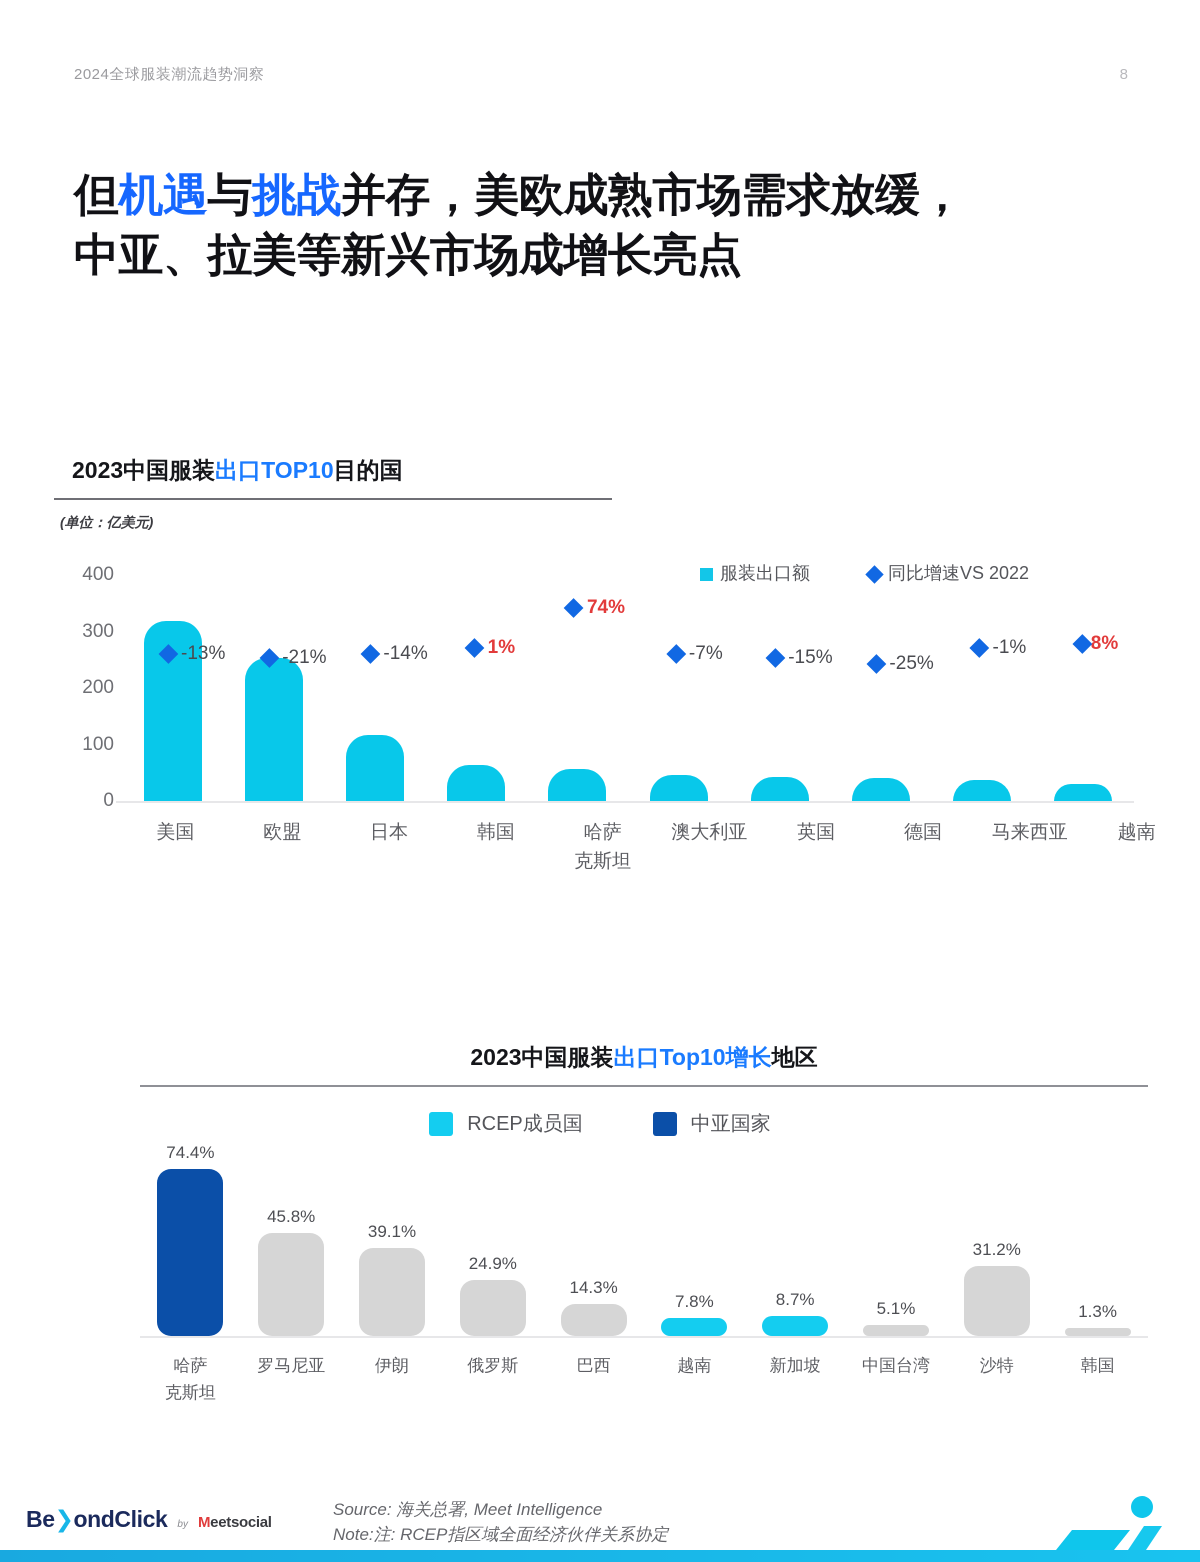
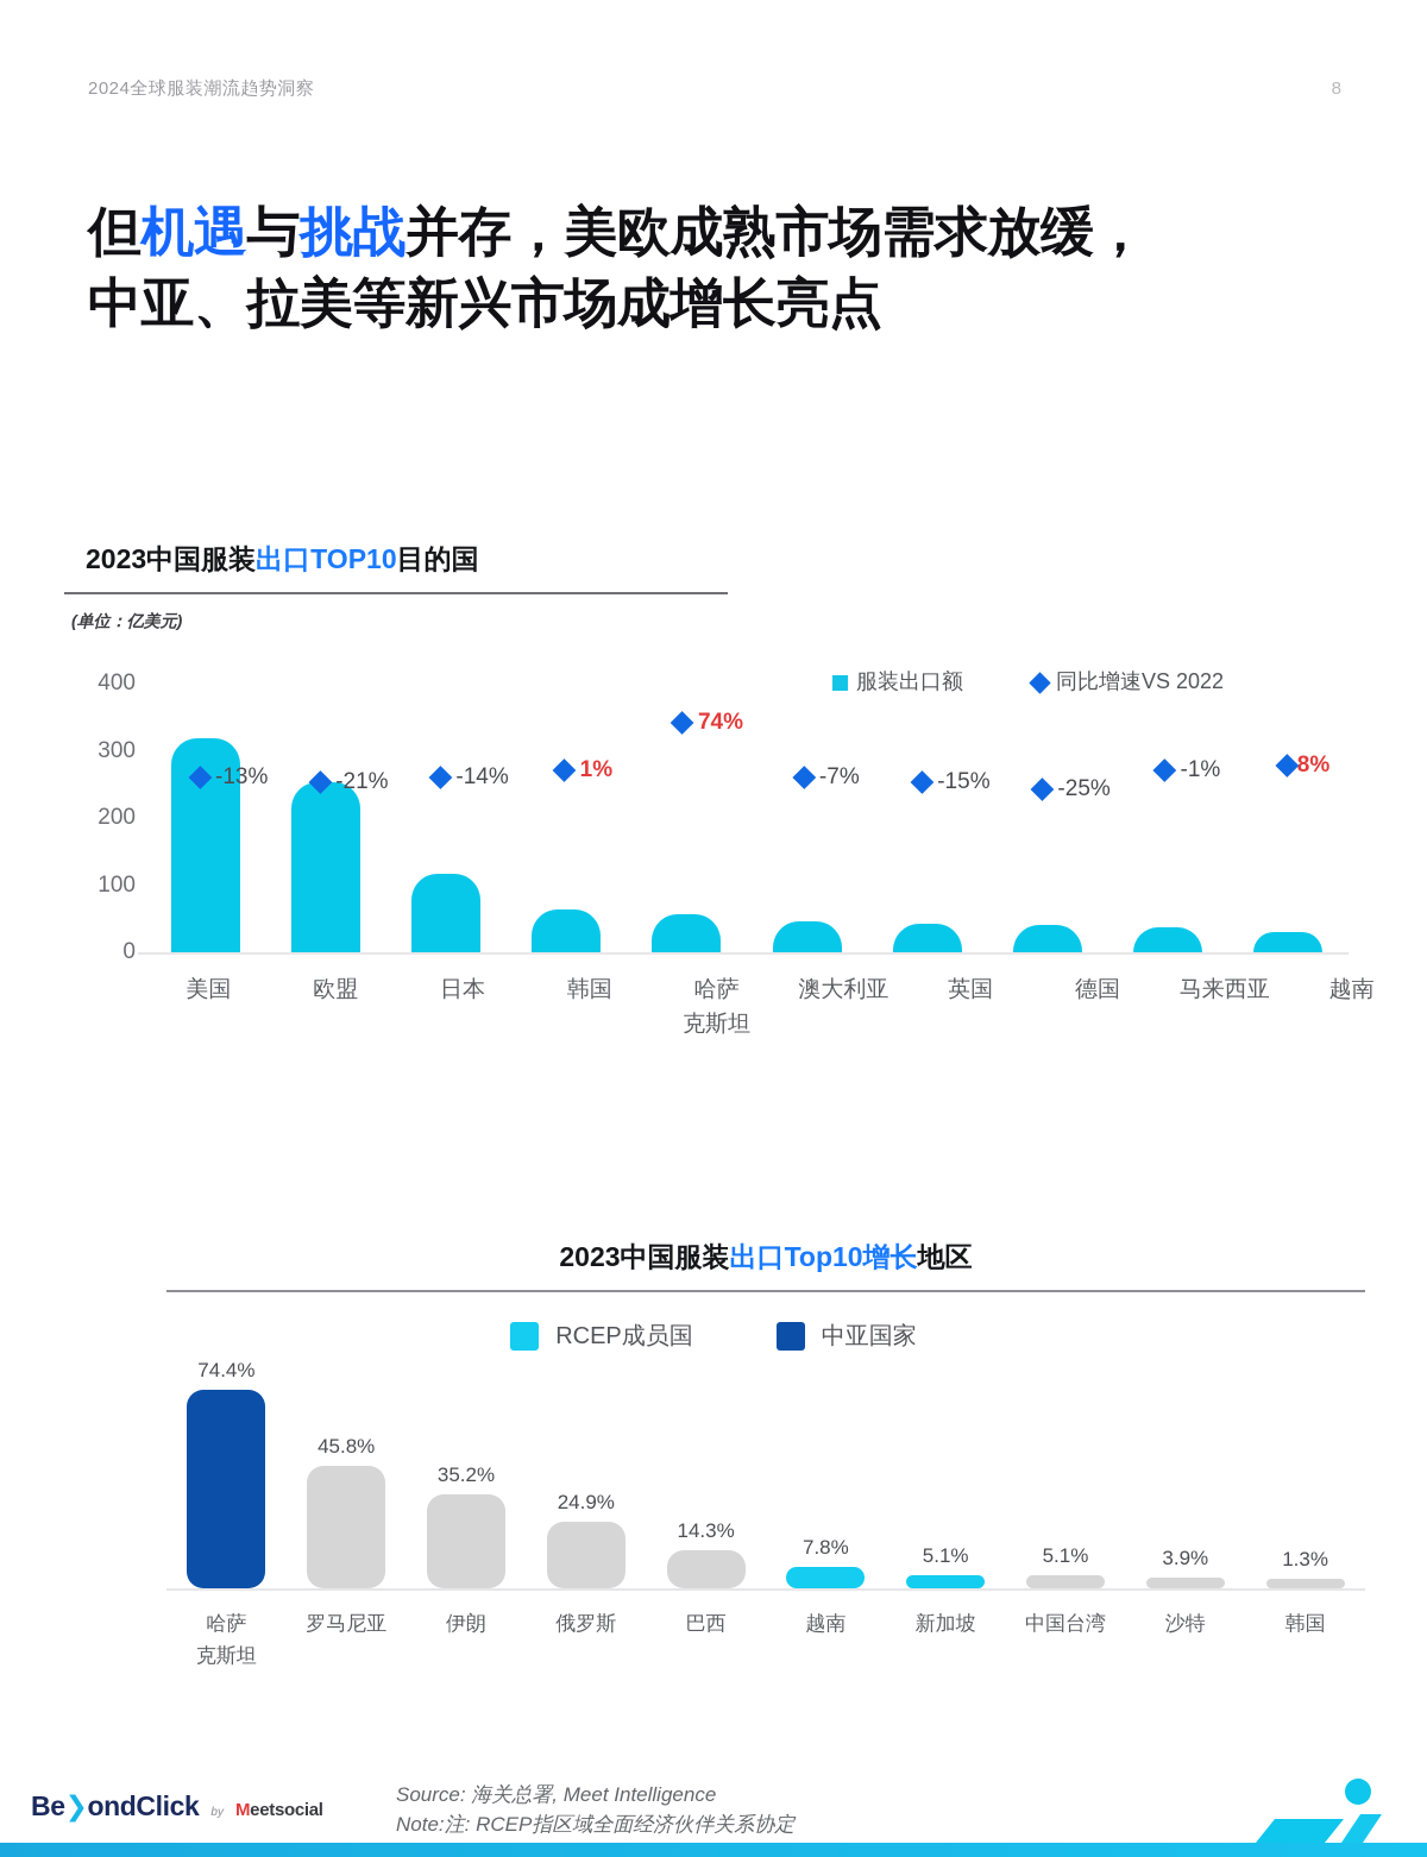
2023中国服装出口Top10增长地区/伊朗: 39.1% -> 35.2%
2023中国服装出口Top10增长地区/新加坡: 8.7% -> 5.1%
2023中国服装出口Top10增长地区/沙特: 31.2% -> 3.9%
